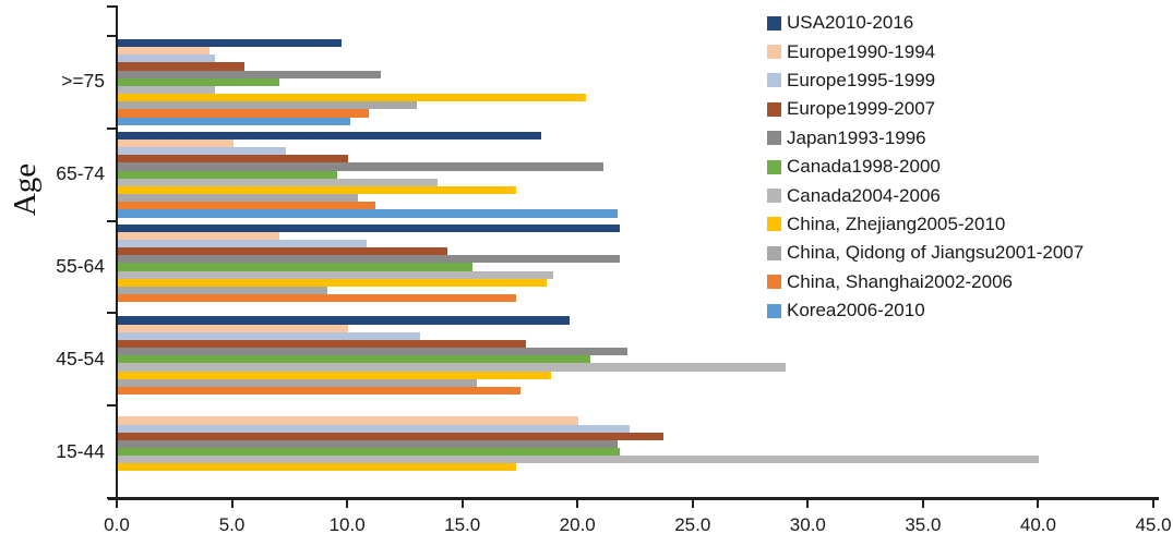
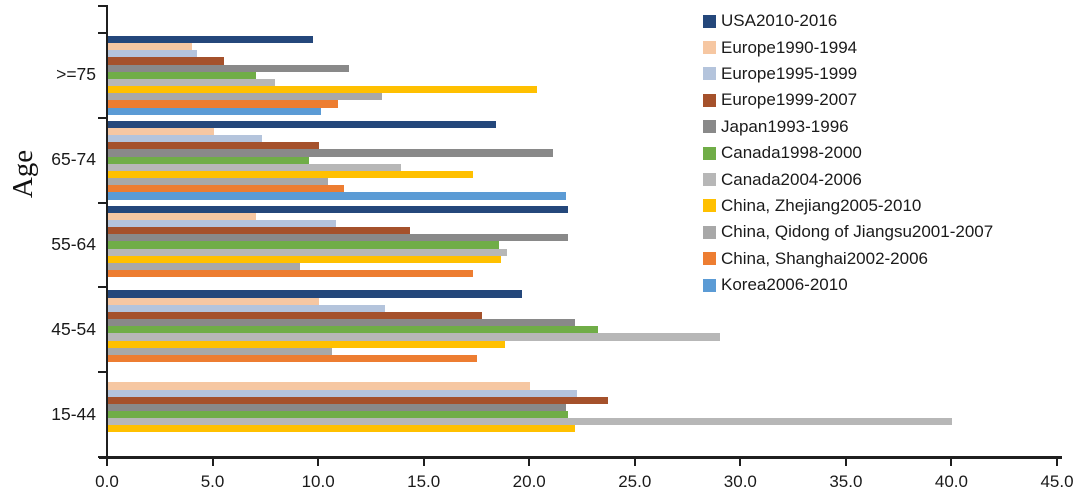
Canada2004-2006/>=75: 4.2 -> 7.9
Canada1998-2000/55-64: 15.4 -> 18.5
Canada1998-2000/45-54: 20.5 -> 23.2
China, Qidong of Jiangsu2001-2007/45-54: 15.6 -> 10.6
China, Zhejiang2005-2010/15-44: 17.3 -> 22.1
